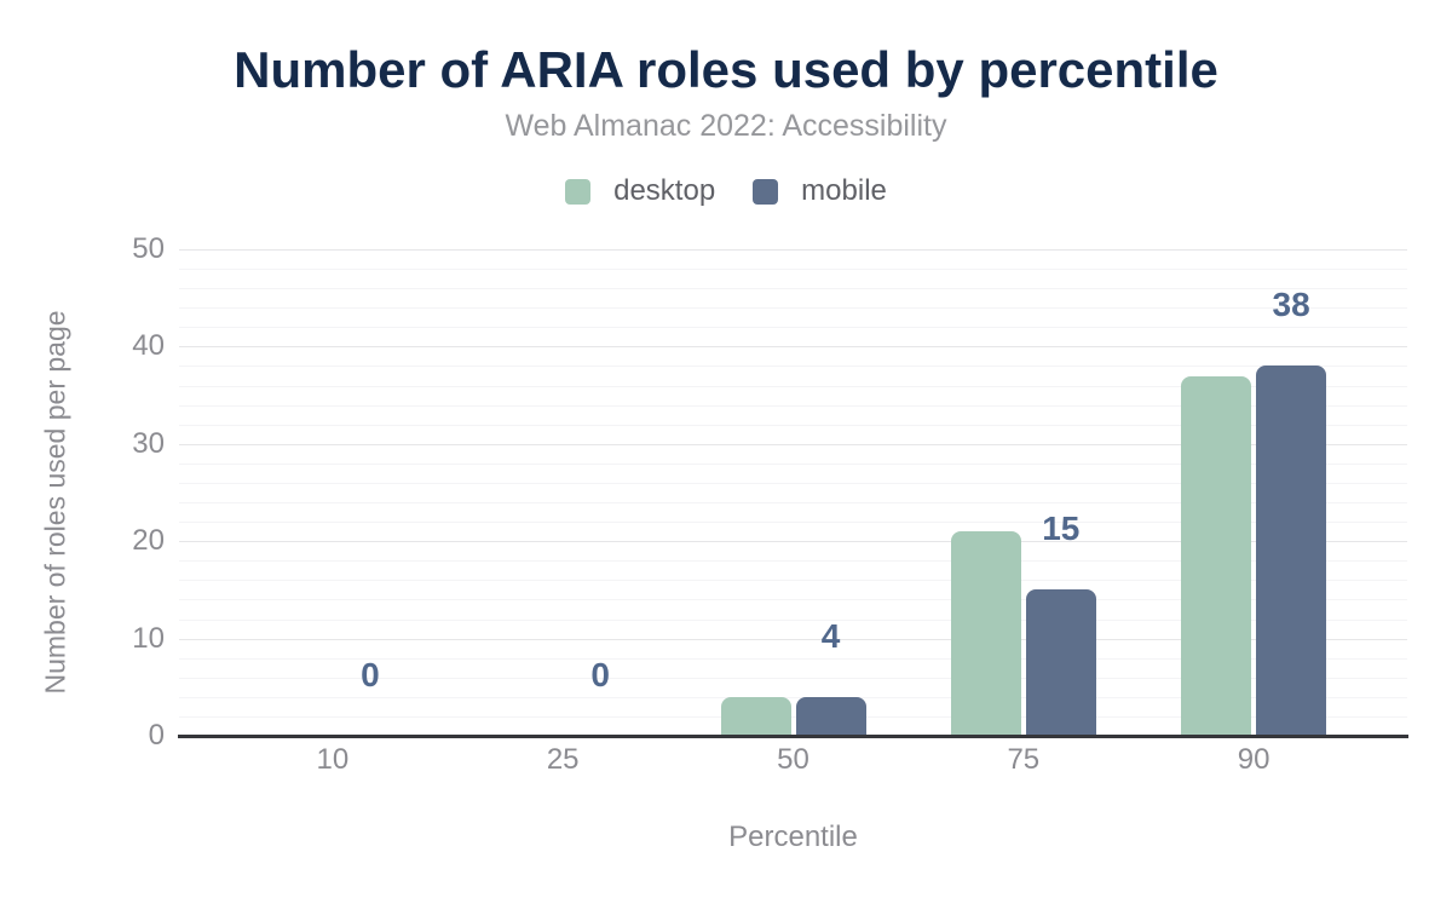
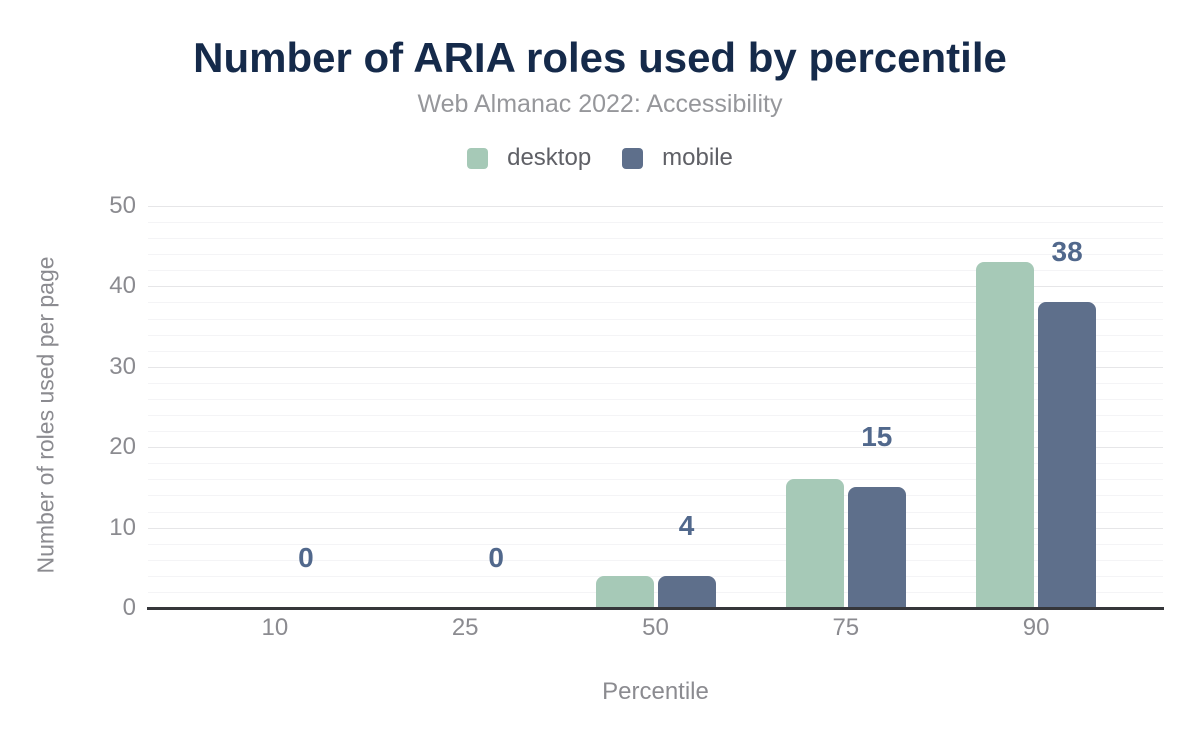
desktop/75: 21 -> 16
desktop/90: 37 -> 43
